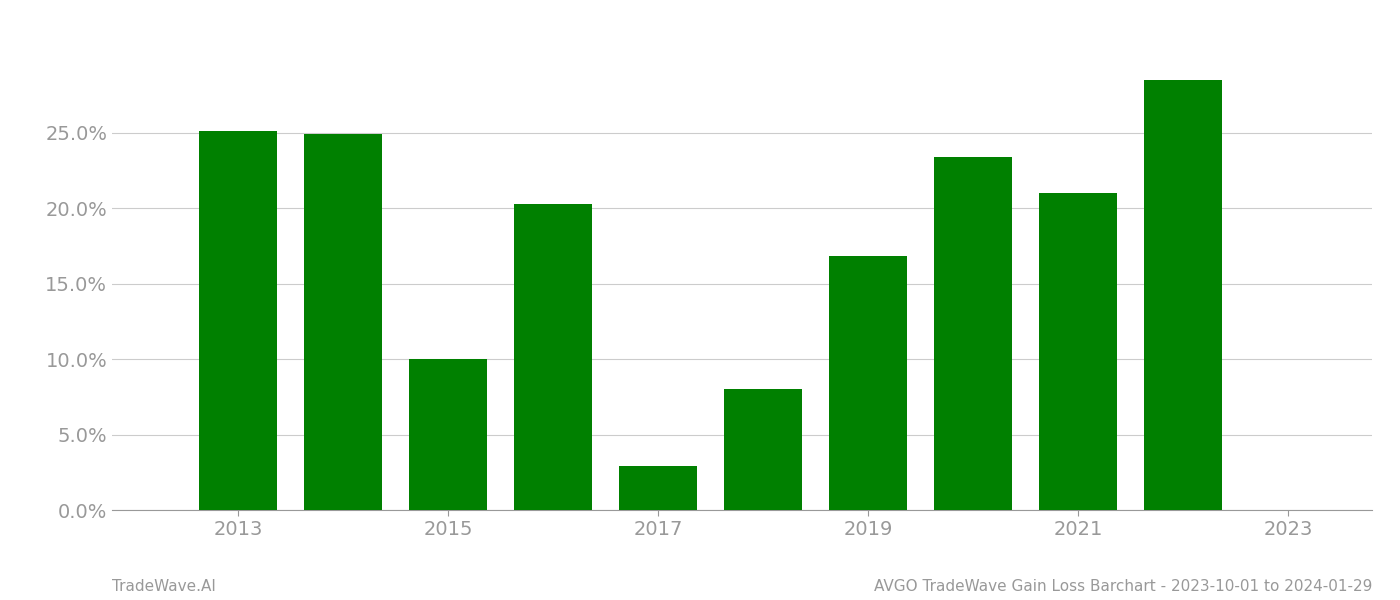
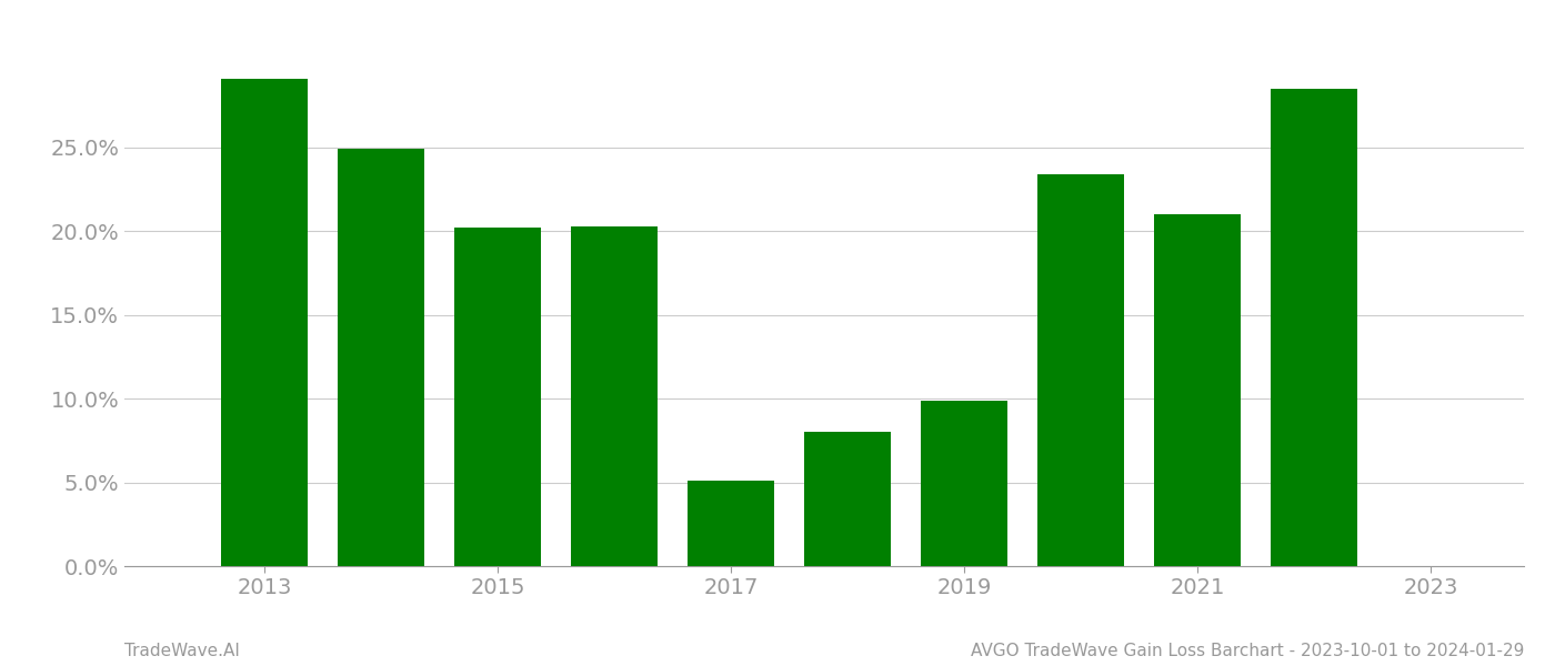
2013: 25.1% -> 29.1%
2015: 10.0% -> 20.2%
2017: 2.9% -> 5.1%
2019: 16.8% -> 9.9%
